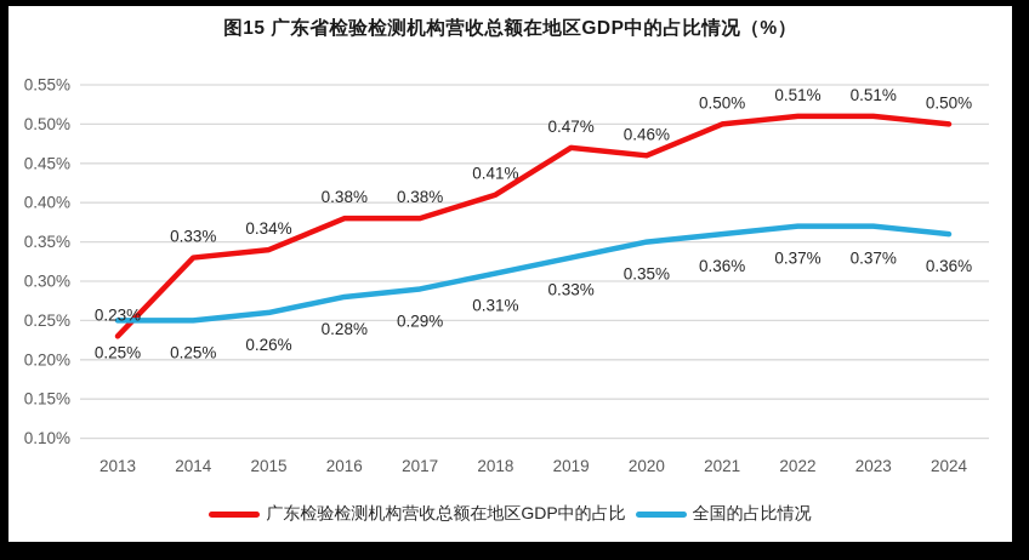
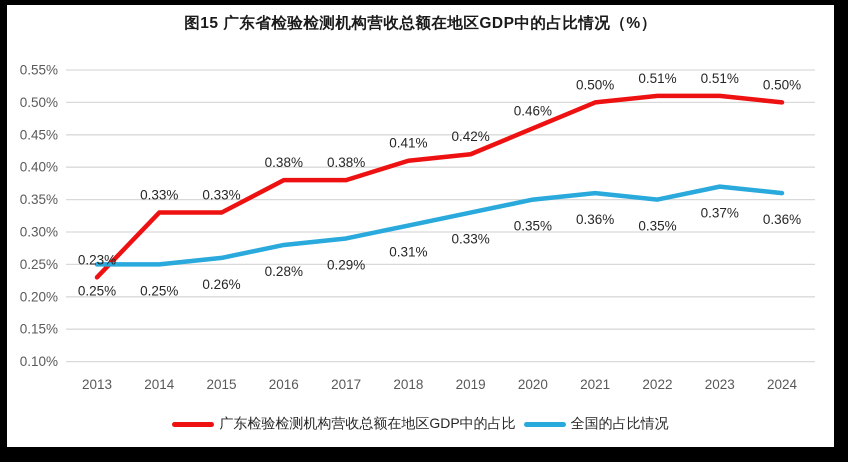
广东检验检测机构营收总额在地区GDP中的占比/2015: 0.34% -> 0.33%
广东检验检测机构营收总额在地区GDP中的占比/2019: 0.47% -> 0.42%
全国的占比情况/2022: 0.37% -> 0.35%
